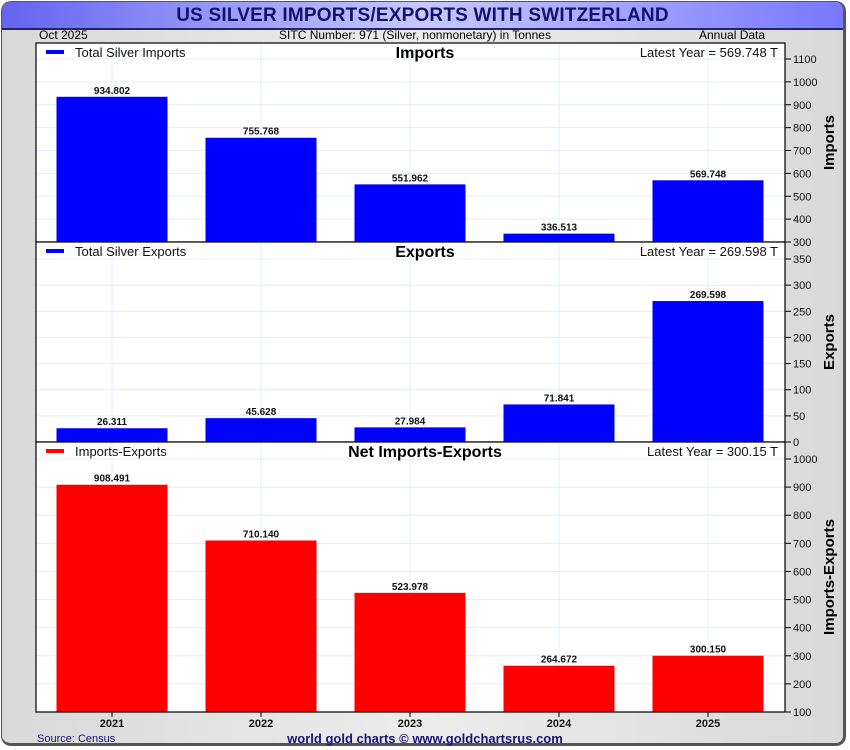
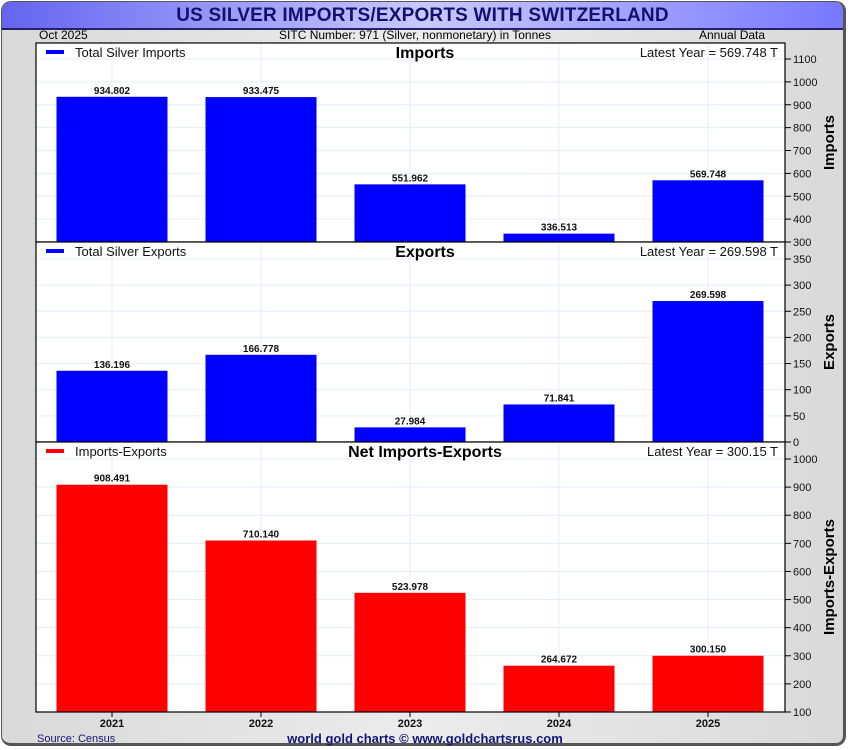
Imports/2022: 755.768 -> 933.475
Exports/2021: 26.311 -> 136.196
Exports/2022: 45.628 -> 166.778
